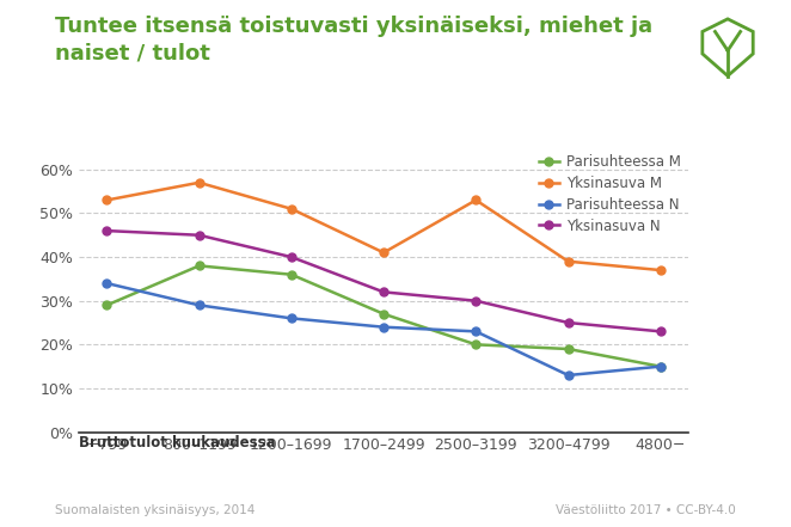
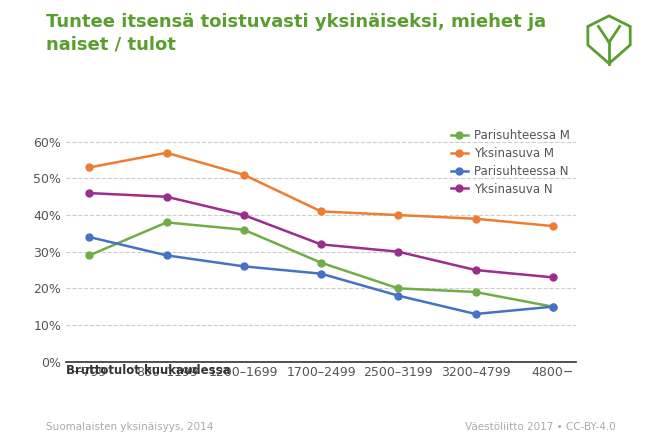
Yksinasuva M/2500–3199: 53% -> 40%
Parisuhteessa N/2500–3199: 23% -> 18%
